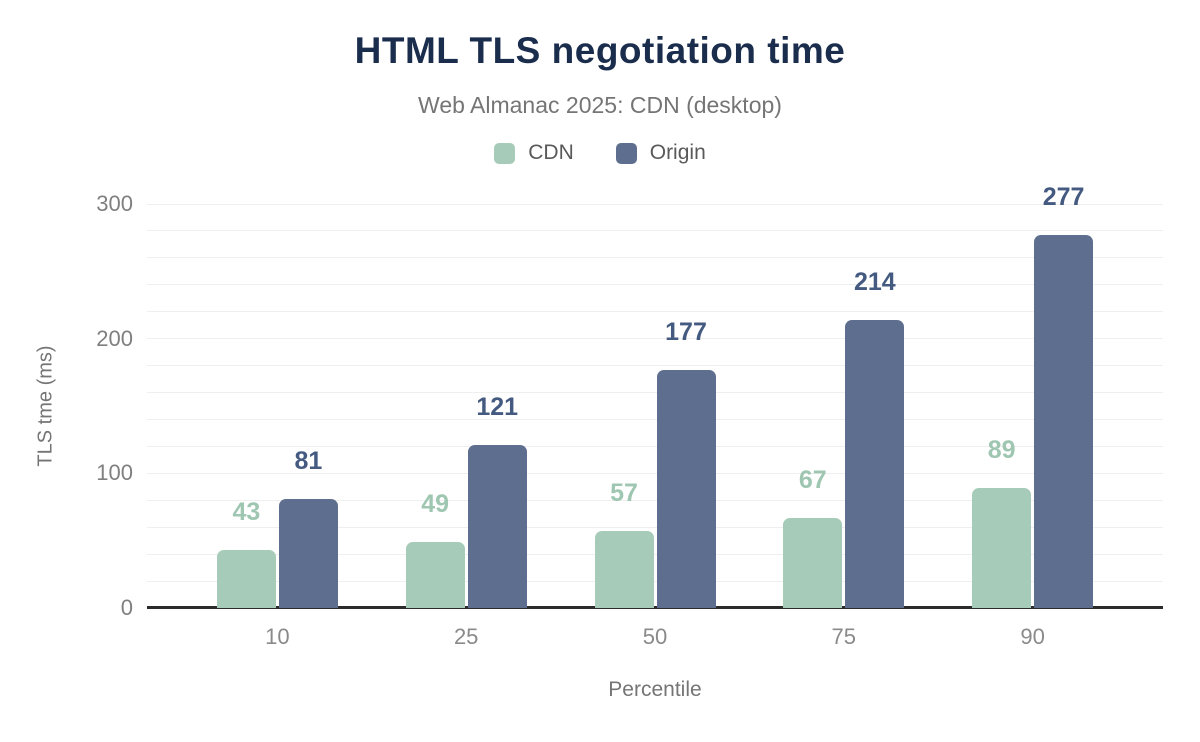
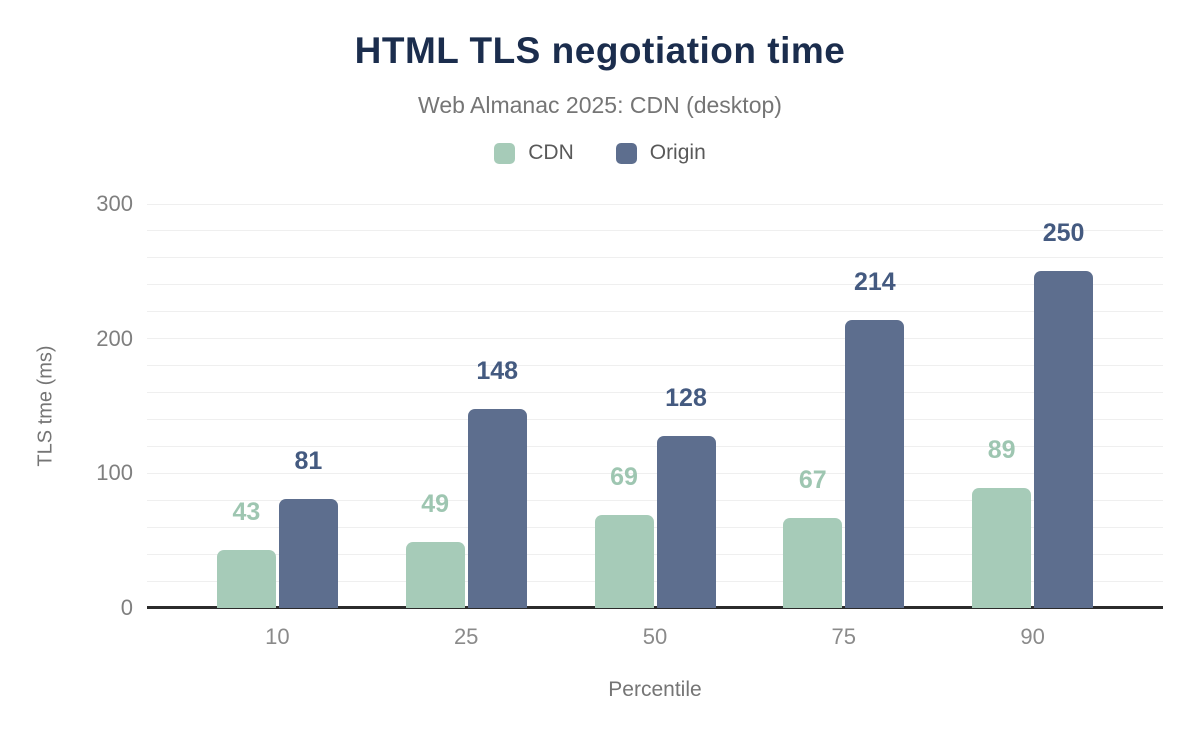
Origin/25: 121 -> 148
CDN/50: 57 -> 69
Origin/50: 177 -> 128
Origin/90: 277 -> 250
